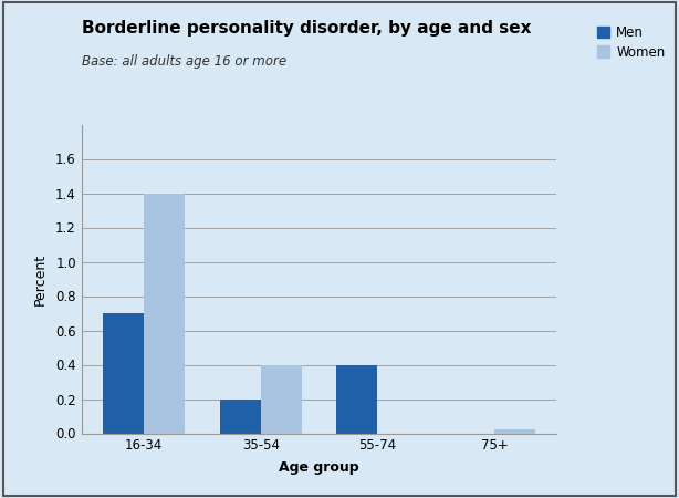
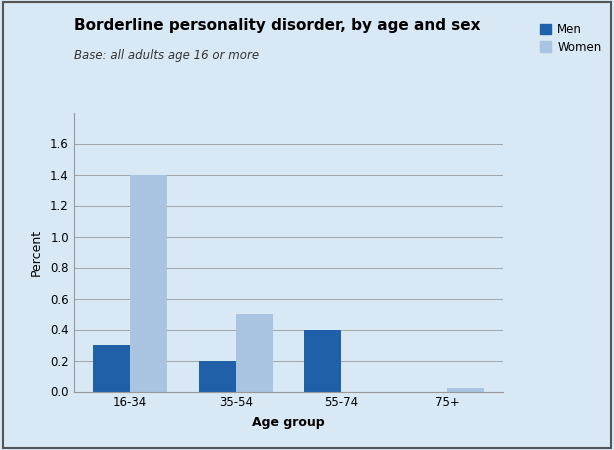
Men/16-34: 0.7 -> 0.3
Women/35-54: 0.40 -> 0.50
